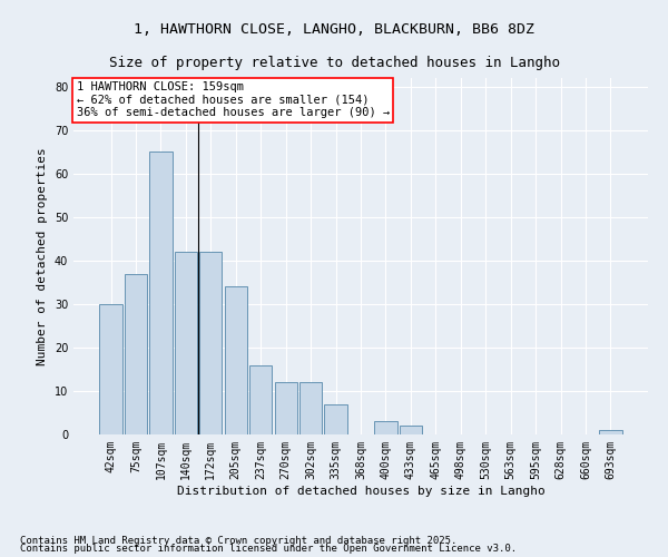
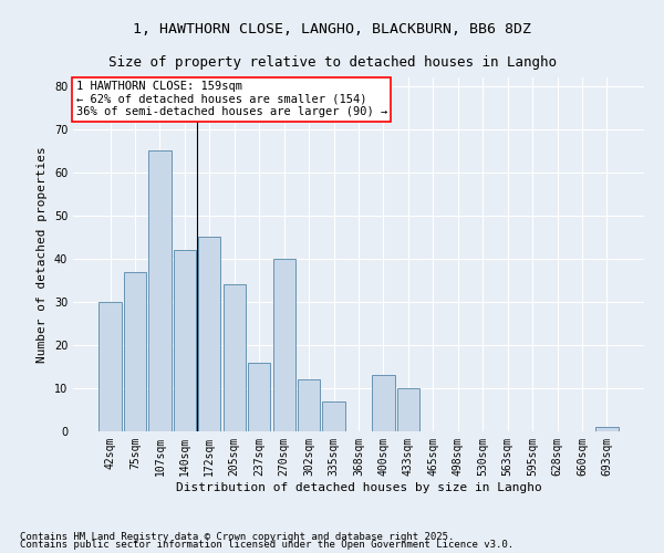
172sqm: 42 -> 45
270sqm: 12 -> 40
400sqm: 3 -> 13
433sqm: 2 -> 10
